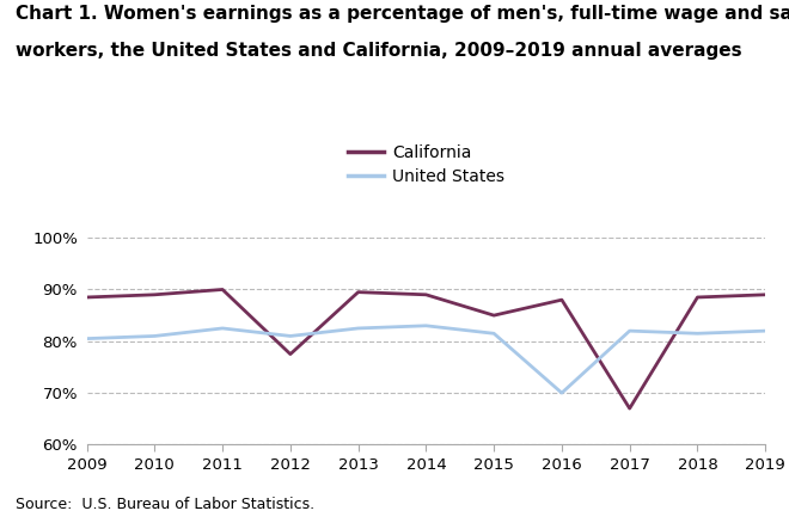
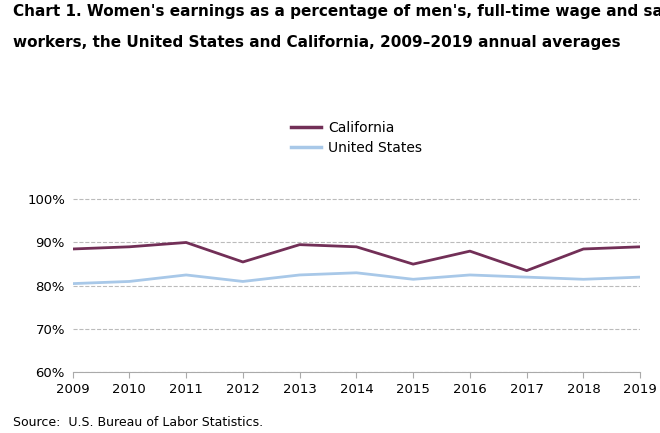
California/2012: 77.5% -> 85.5%
United States/2016: 70.0% -> 82.5%
California/2017: 67.0% -> 83.5%
